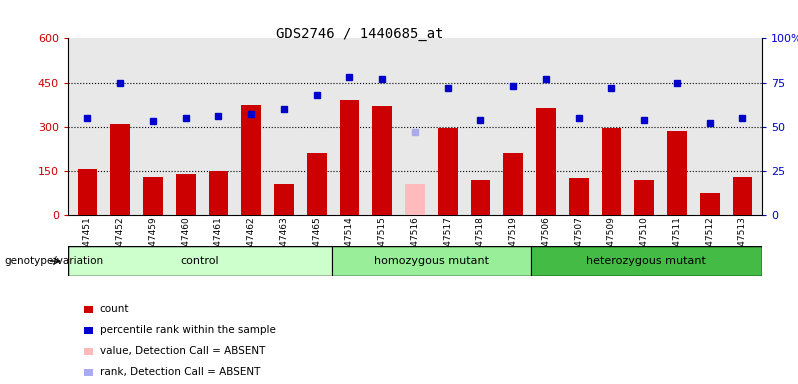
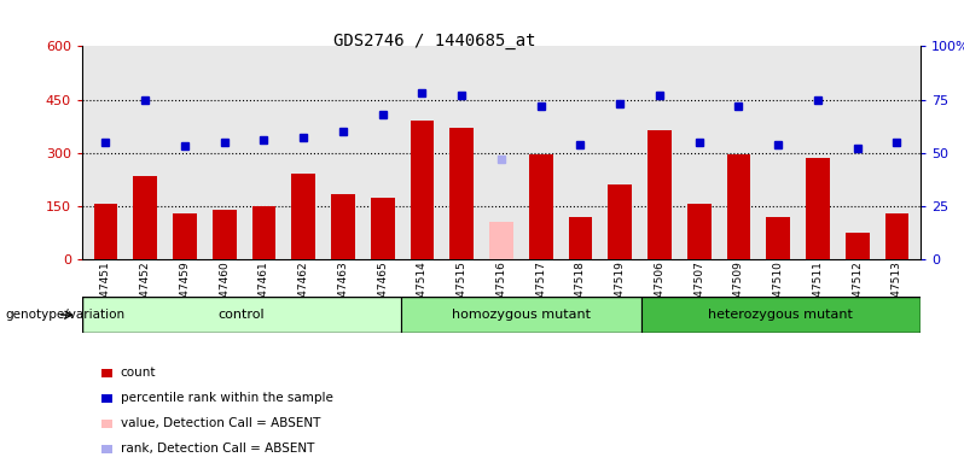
GSM147452: 310 -> 235
GSM147462: 375 -> 240
GSM147463: 105 -> 185
GSM147465: 210 -> 175
GSM147507: 125 -> 155
